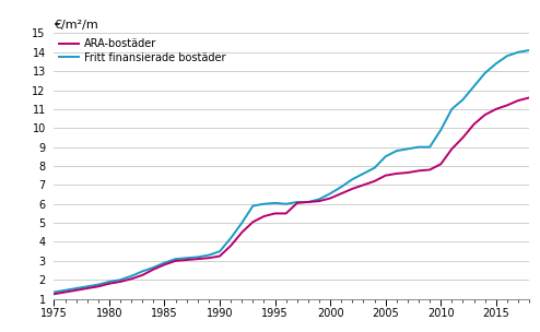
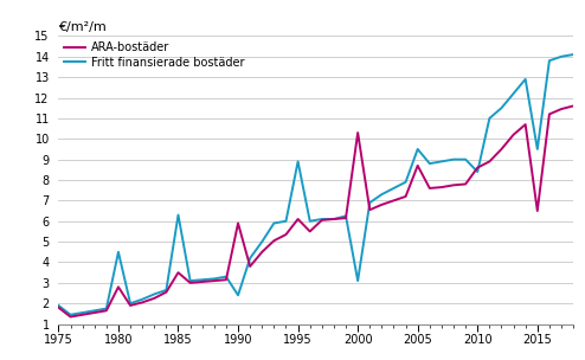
ARA-bostäder/1975: 1.2 -> 1.8
Fritt finansierade bostäder/1975: 1.4 -> 1.9
ARA-bostäder/1980: 1.8 -> 2.8
Fritt finansierade bostäder/1980: 1.9 -> 4.5
ARA-bostäder/1985: 2.8 -> 3.5
Fritt finansierade bostäder/1985: 2.9 -> 6.3
ARA-bostäder/1990: 3.2 -> 5.9
Fritt finansierade bostäder/1990: 3.5 -> 2.4
ARA-bostäder/1995: 5.5 -> 6.1
Fritt finansierade bostäder/1995: 6.0 -> 8.9
ARA-bostäder/2000: 6.3 -> 10.3
Fritt finansierade bostäder/2000: 6.5 -> 3.1
ARA-bostäder/2005: 7.5 -> 8.7
Fritt finansierade bostäder/2005: 8.5 -> 9.5
ARA-bostäder/2010: 8.1 -> 8.6
Fritt finansierade bostäder/2010: 9.9 -> 8.4
ARA-bostäder/2015: 11.0 -> 6.5
Fritt finansierade bostäder/2015: 13.4 -> 9.5
